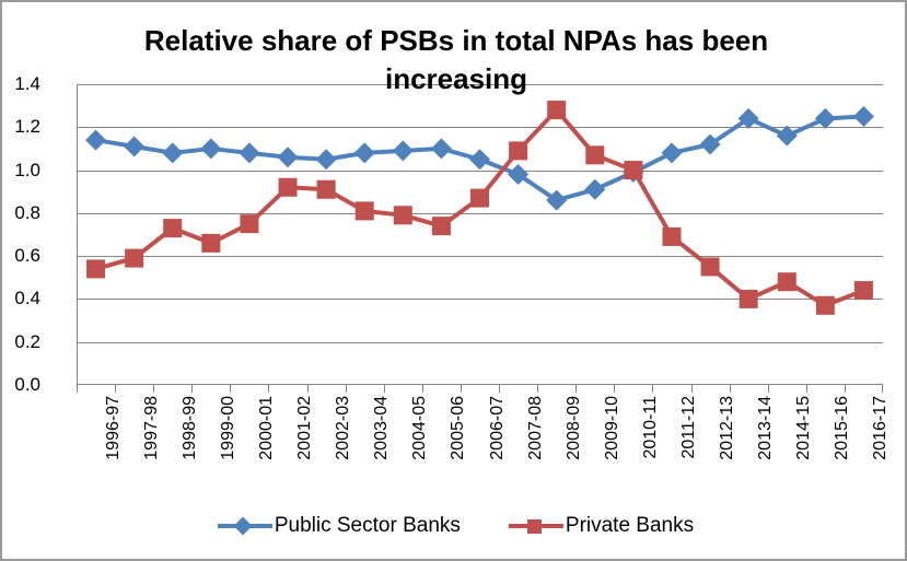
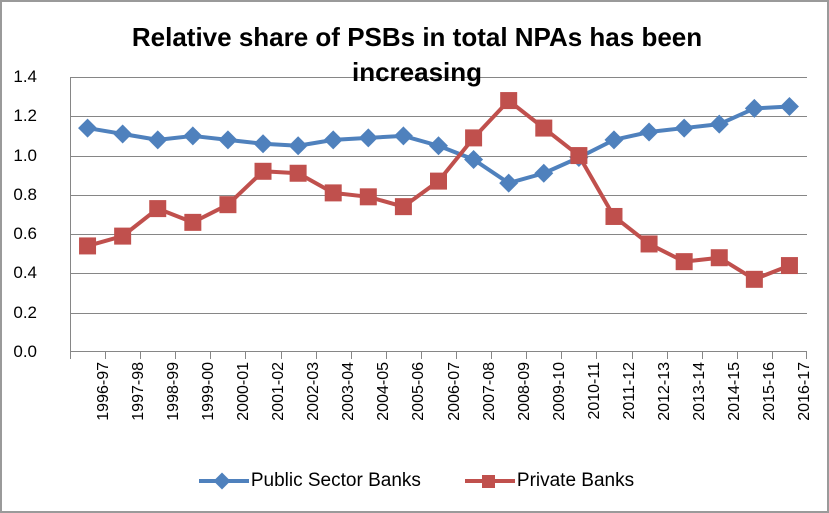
Private Banks/2009-10: 1.07 -> 1.14
Public Sector Banks/2013-14: 1.24 -> 1.14
Private Banks/2013-14: 0.40 -> 0.46
